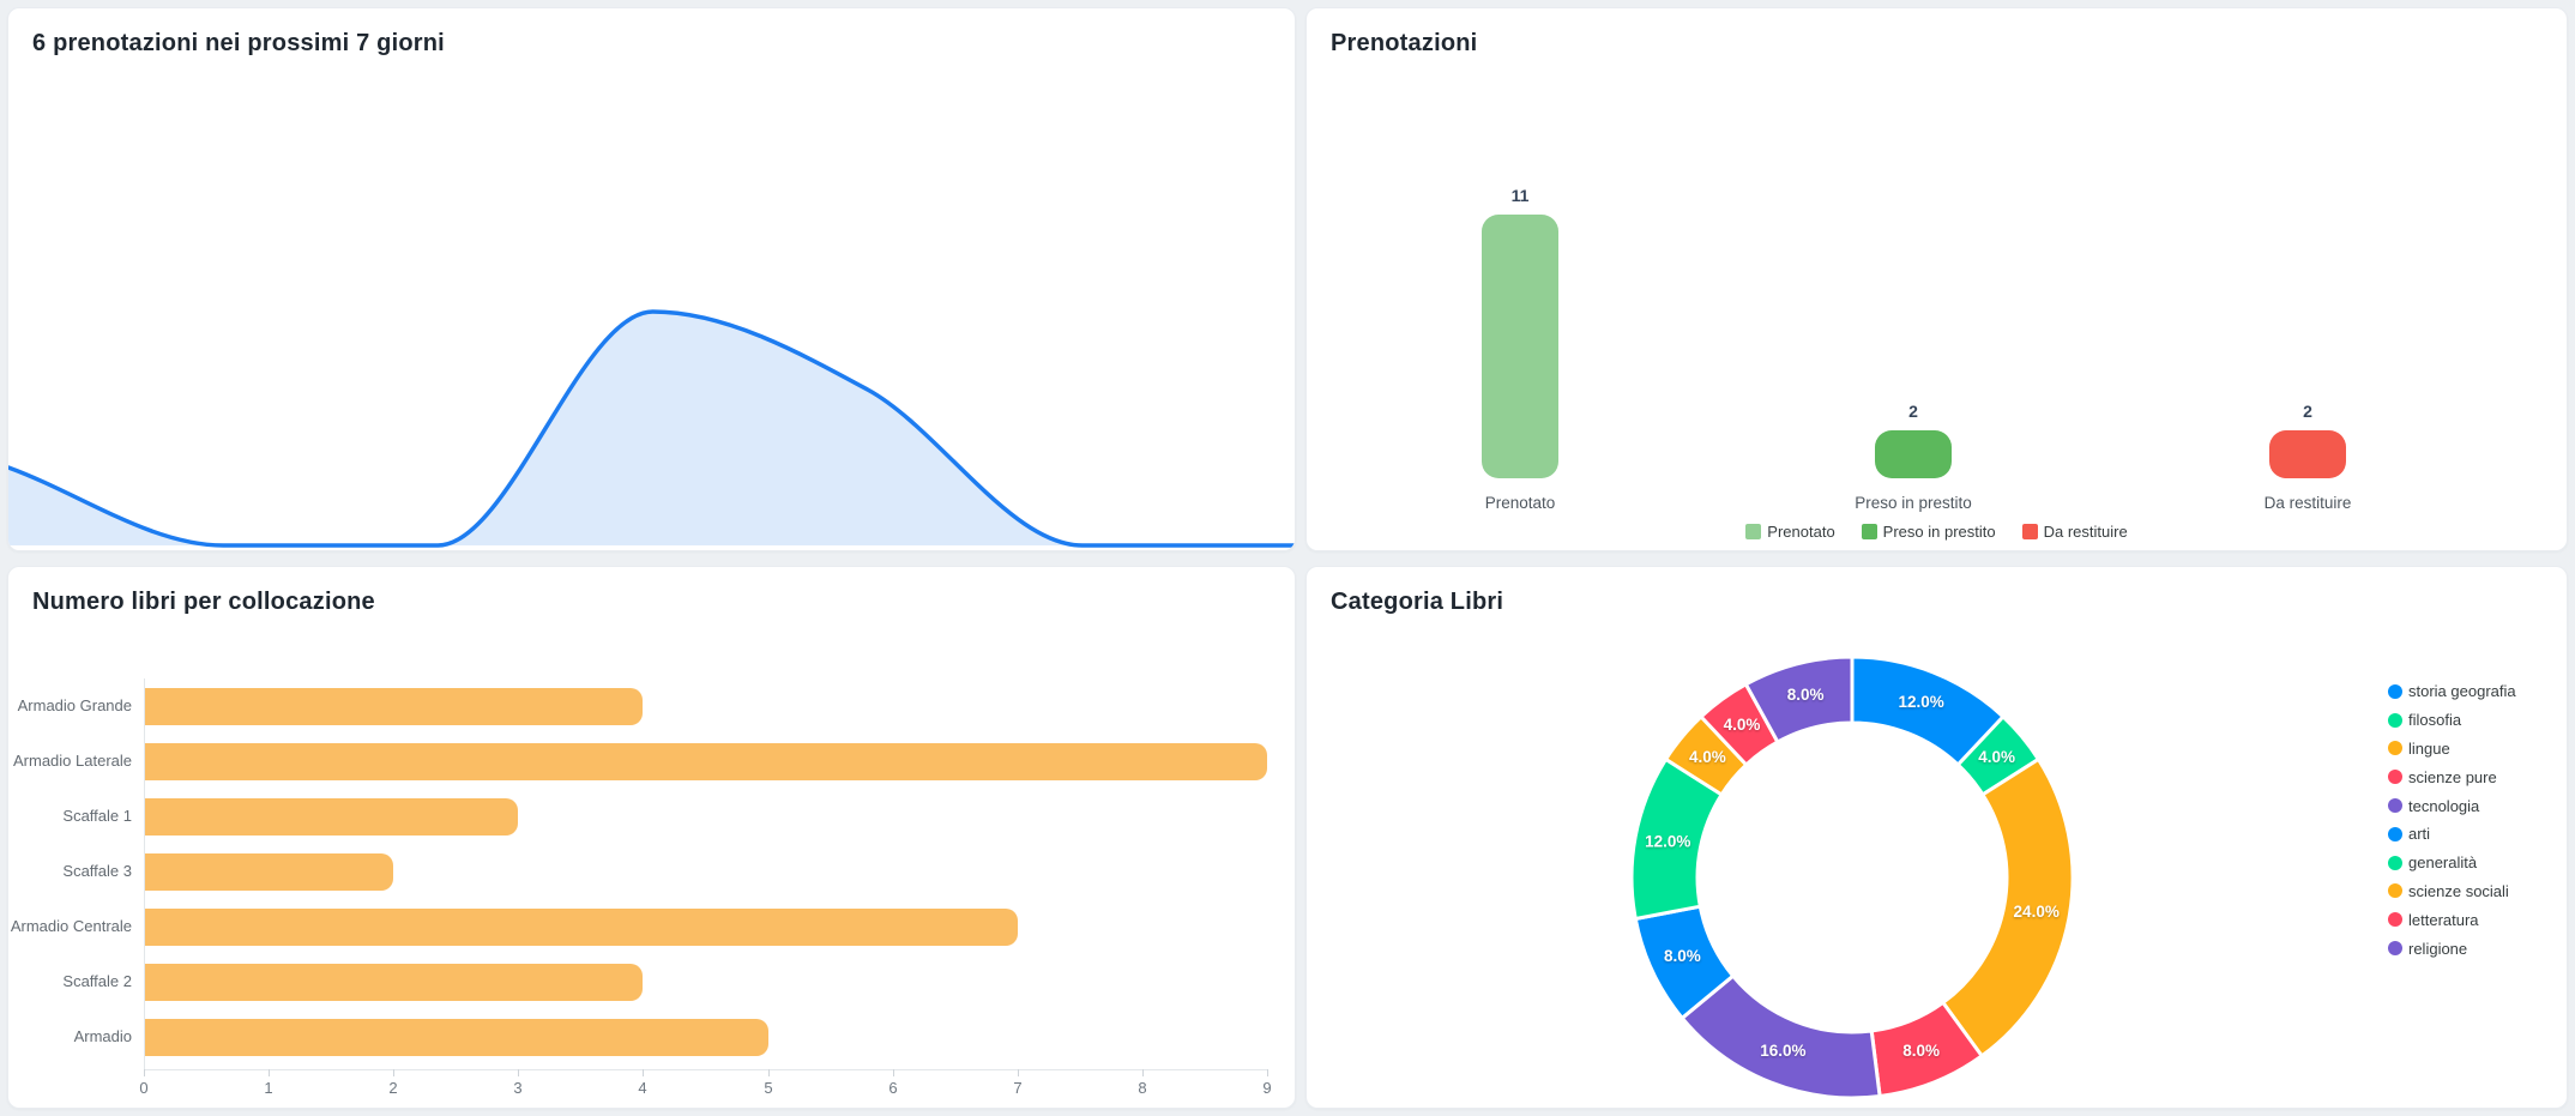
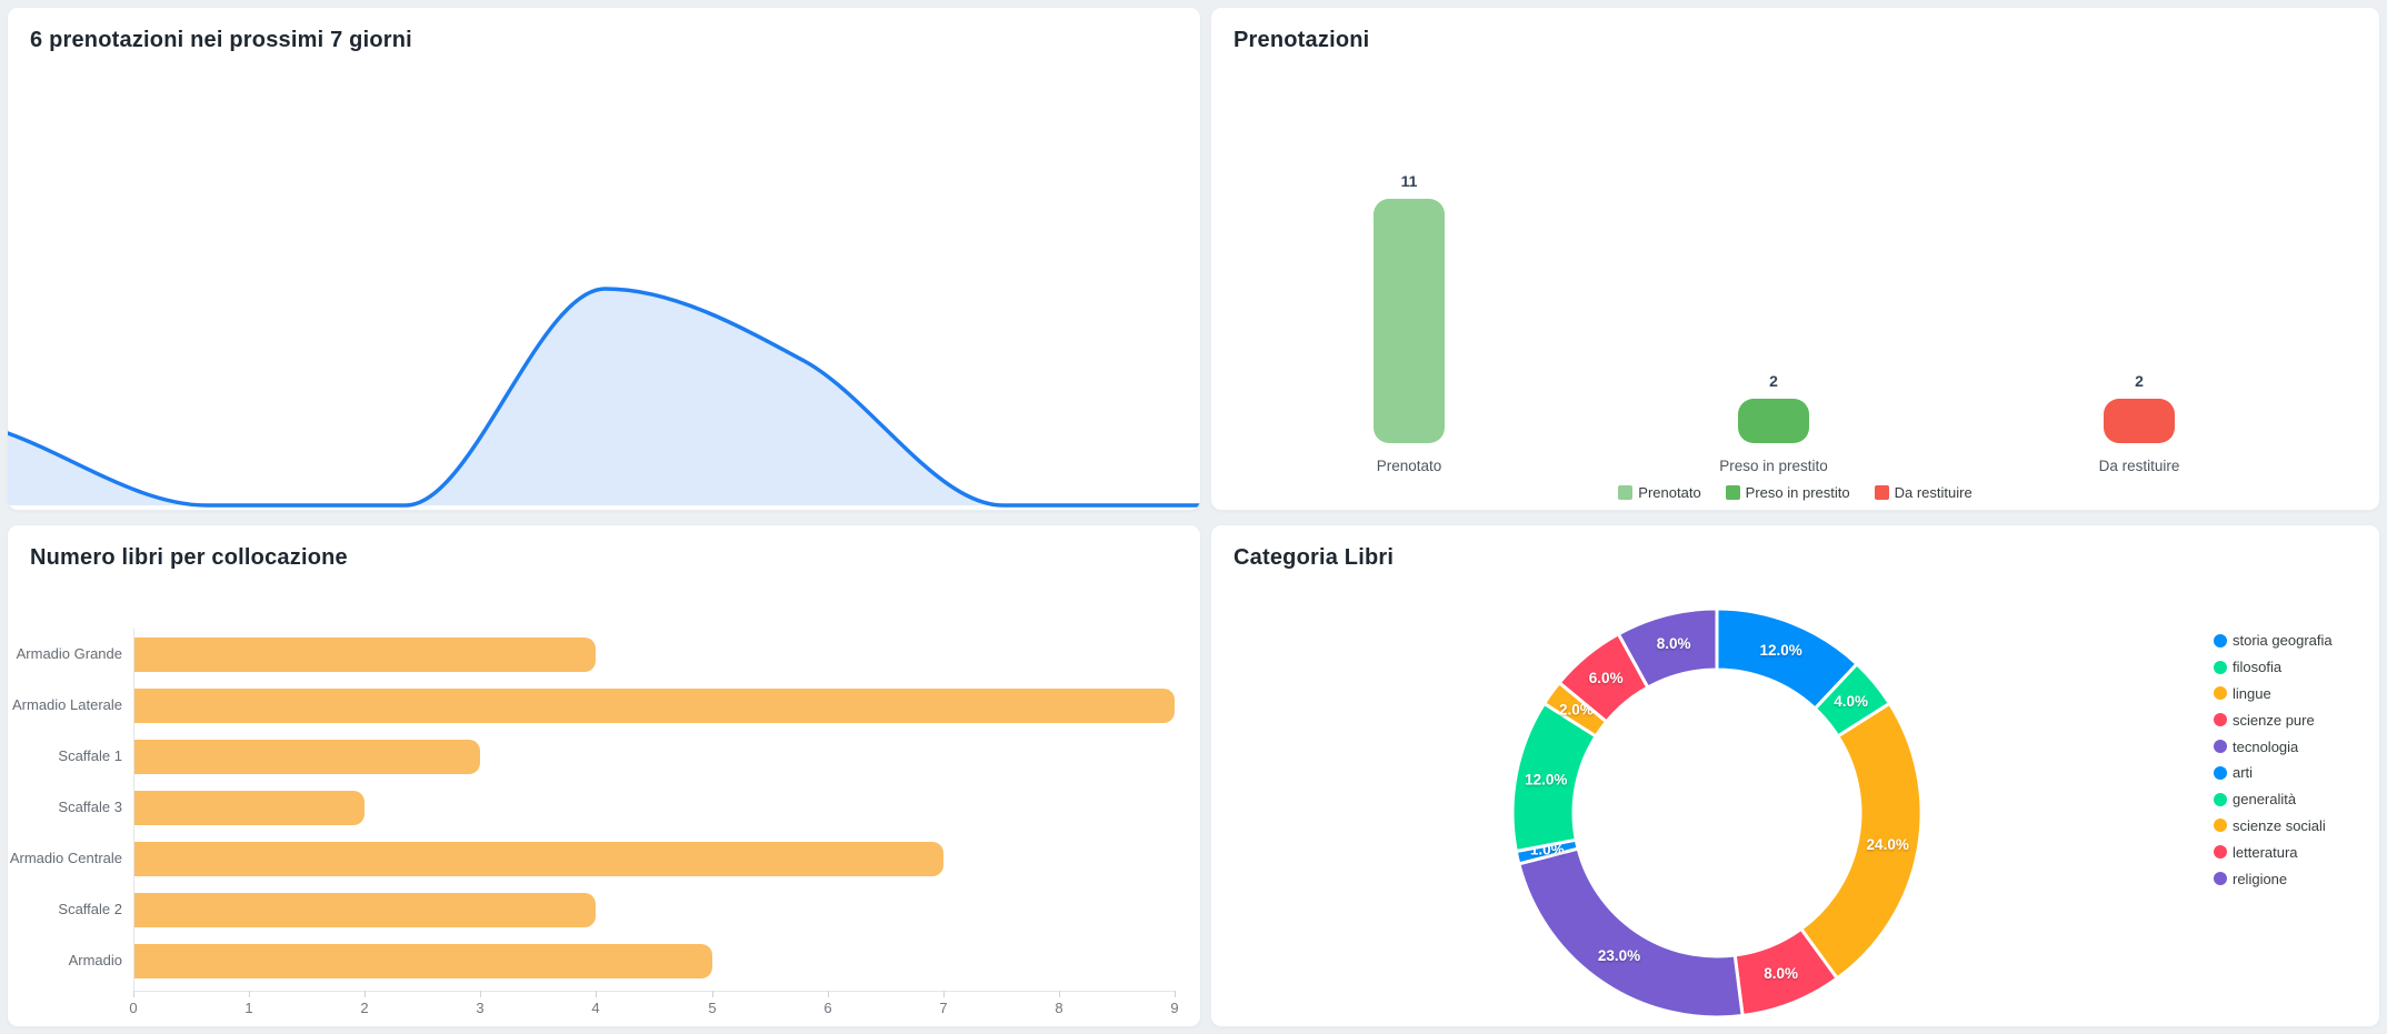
Categoria Libri/tecnologia: 16.0% -> 23.0%
Categoria Libri/arti: 8.0% -> 1.0%
Categoria Libri/scienze sociali: 4.0% -> 2.0%
Categoria Libri/letteratura: 4.0% -> 6.0%
